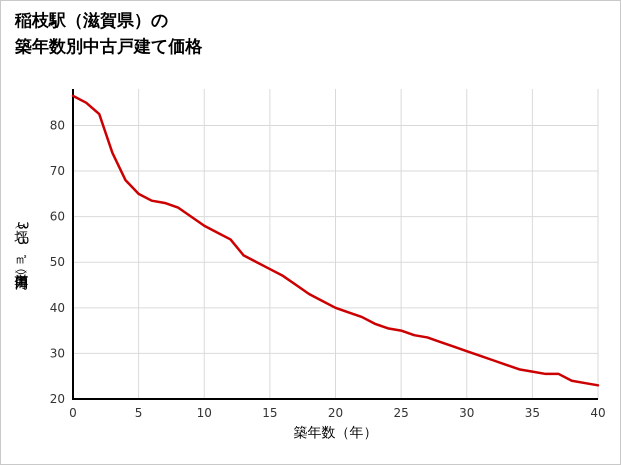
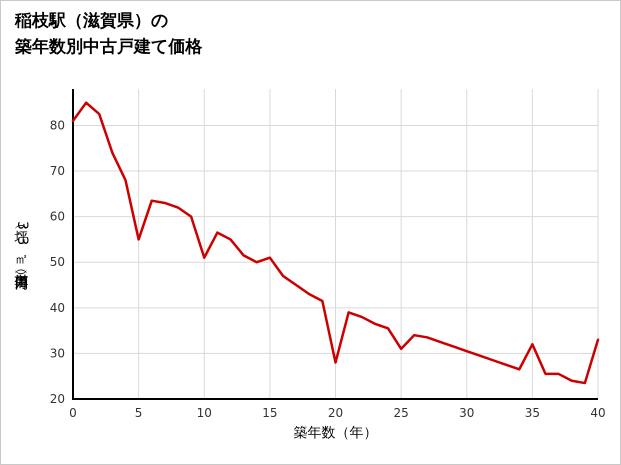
0: 86 -> 81
5: 65 -> 55
10: 58 -> 51
15: 48 -> 51
20: 40 -> 28
25: 35 -> 31
35: 26 -> 32
40: 23 -> 33
